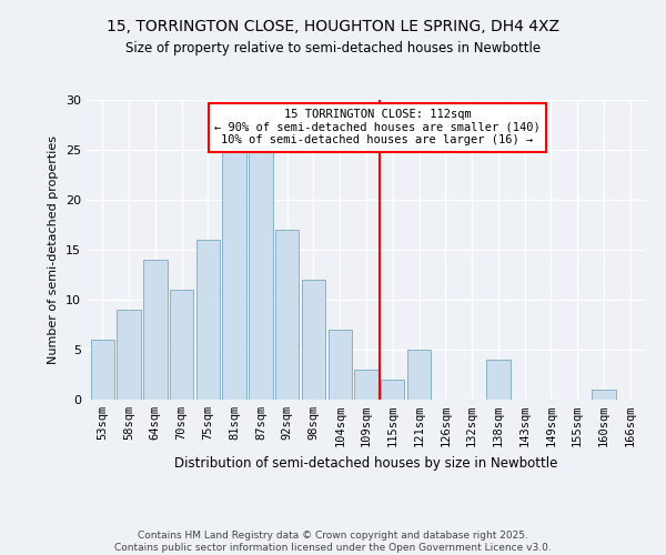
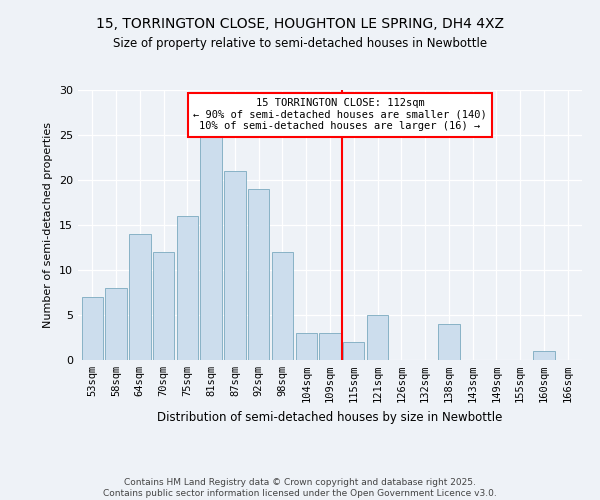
53sqm: 6 -> 7
58sqm: 9 -> 8
70sqm: 11 -> 12
87sqm: 25 -> 21
92sqm: 17 -> 19
104sqm: 7 -> 3
